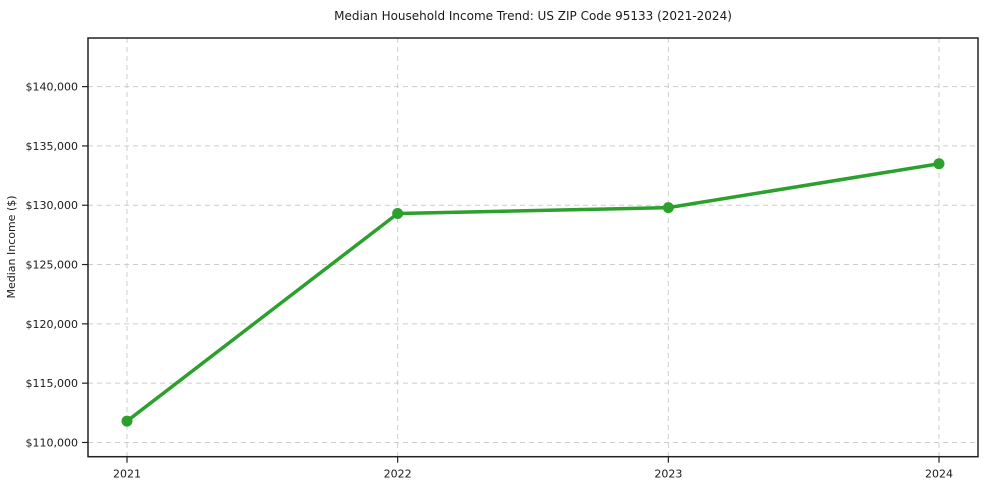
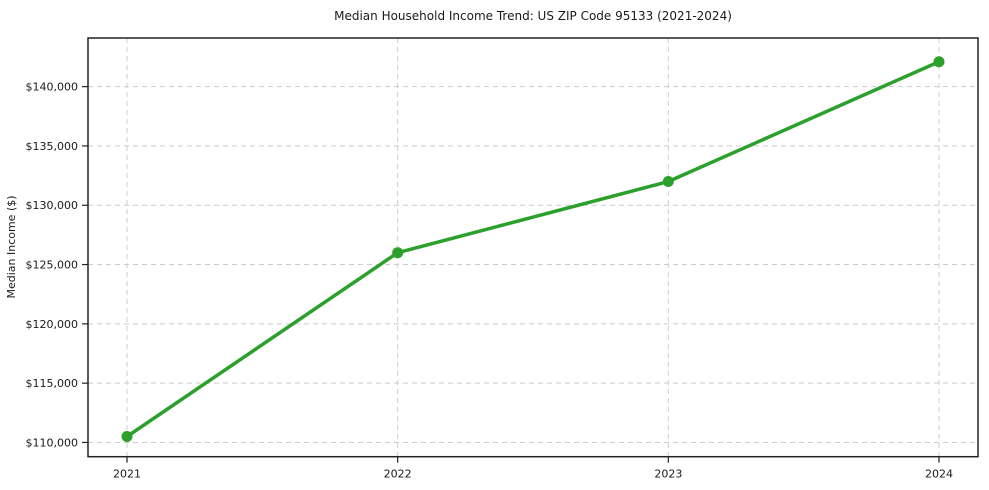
2021: $111800 -> $110500
2022: $129300 -> $126000
2023: $129800 -> $132000
2024: $133500 -> $142100
